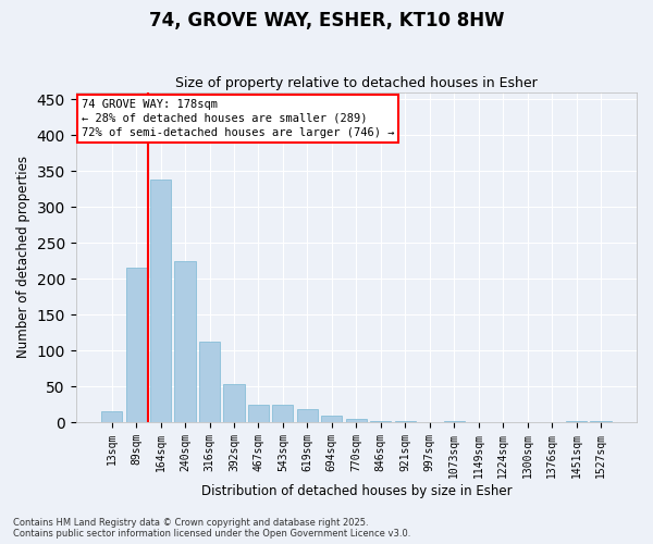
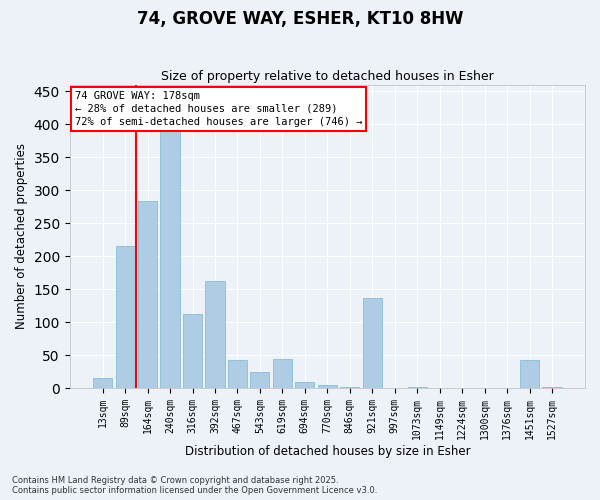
164sqm: 338 -> 284
240sqm: 225 -> 392
392sqm: 53 -> 162
467sqm: 25 -> 42
619sqm: 19 -> 44
921sqm: 1 -> 136
1451sqm: 2 -> 42
